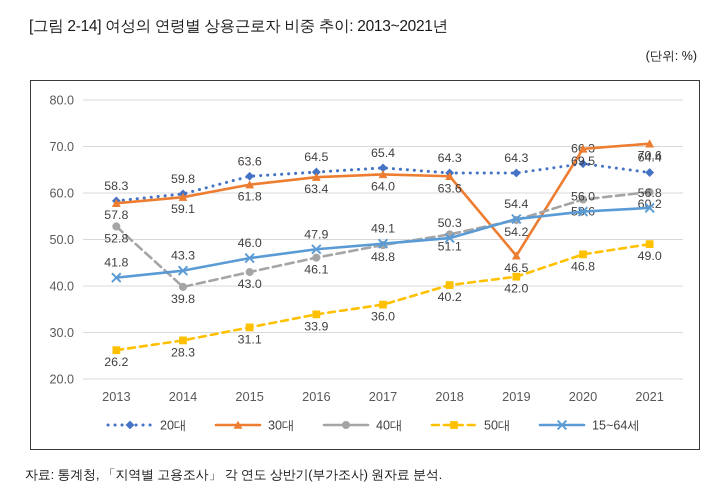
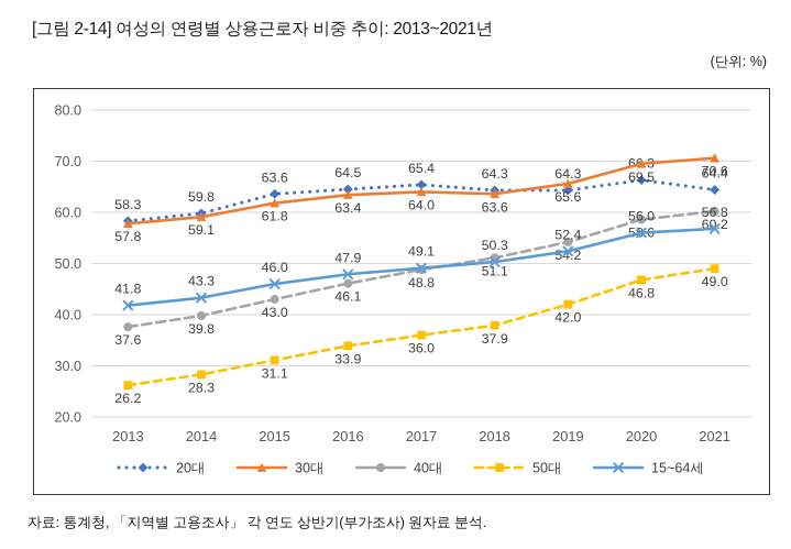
40대/2013: 52.8 -> 37.6
50대/2018: 40.2 -> 37.9
30대/2019: 46.5 -> 65.6
15~64세/2019: 54.4 -> 52.4
